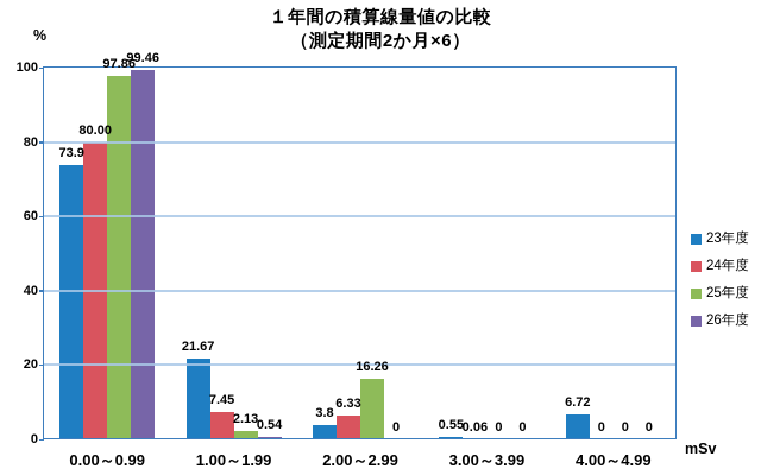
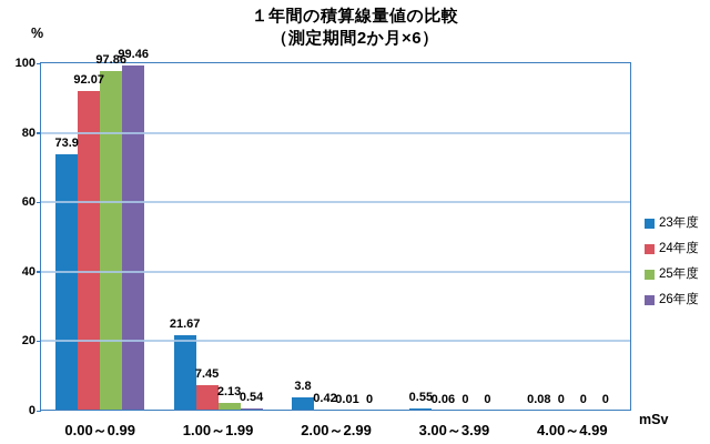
24年度/0.00～0.99: 80.00 -> 92.07
24年度/2.00～2.99: 6.33 -> 0.42
25年度/2.00～2.99: 16.26 -> 0.01
23年度/4.00～4.99: 6.72 -> 0.08
